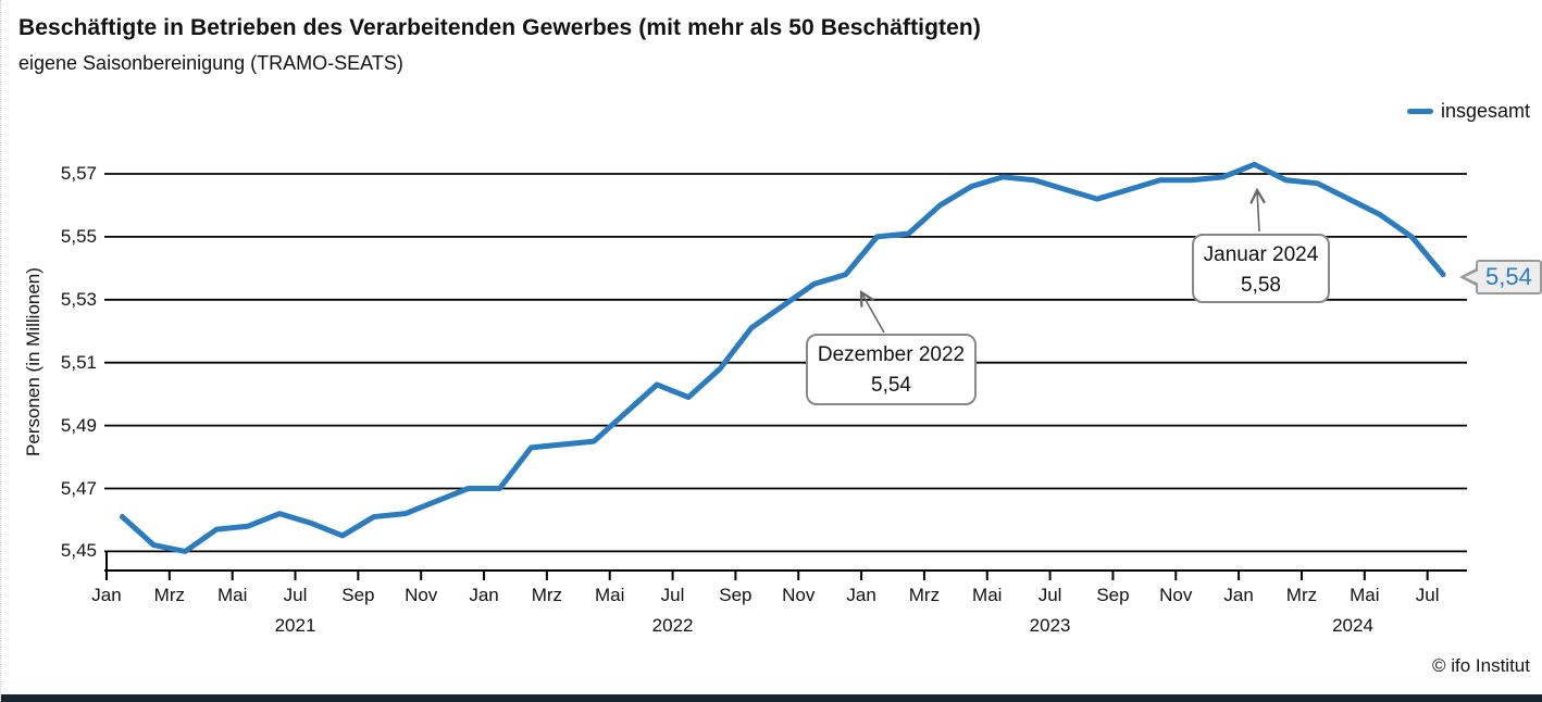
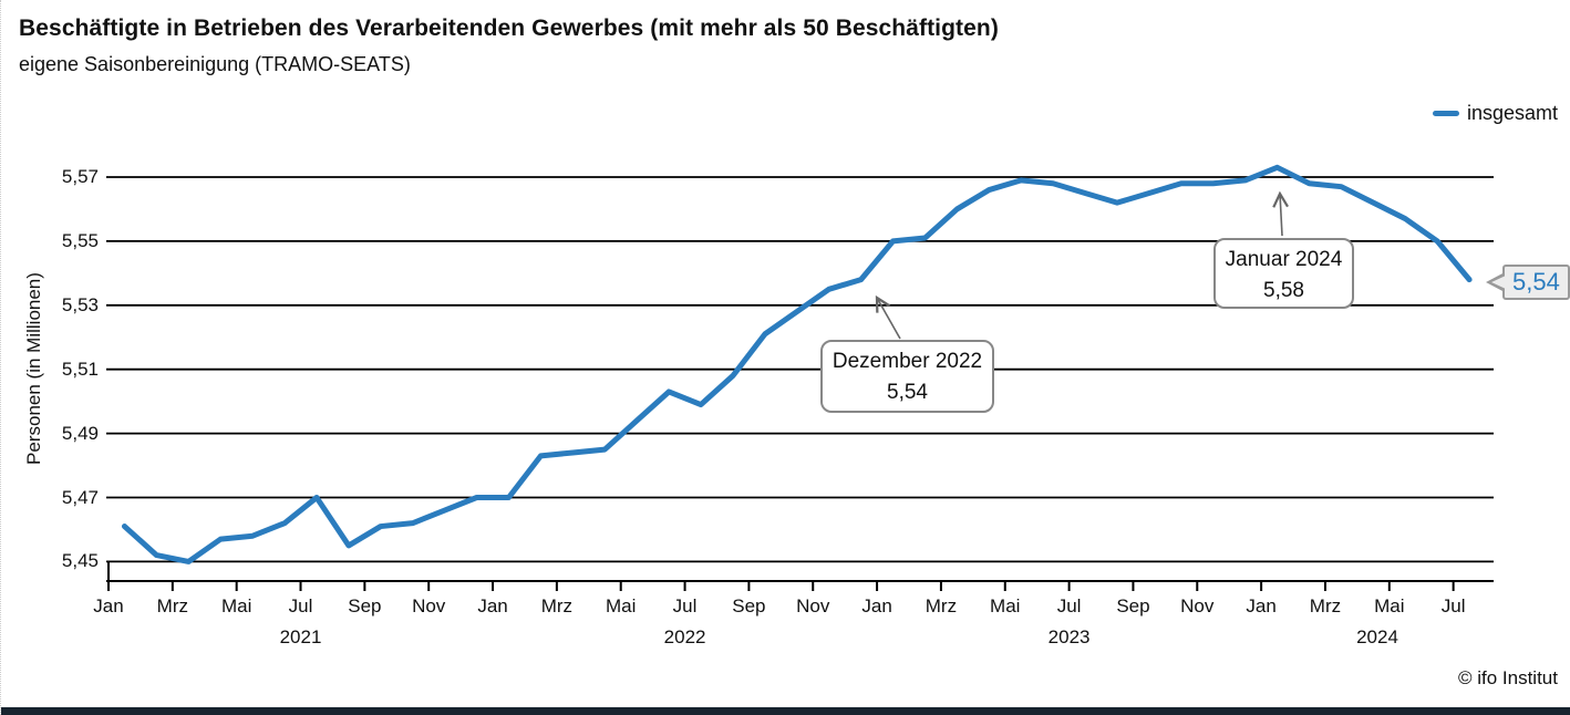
Jul 2021: 5,46 -> 5,47
